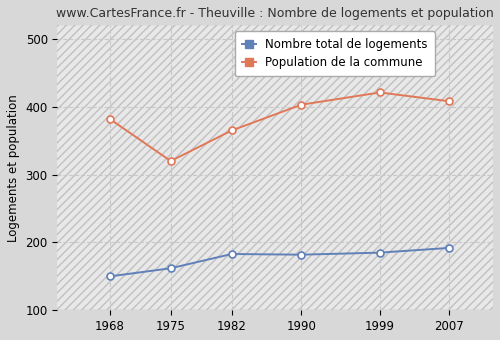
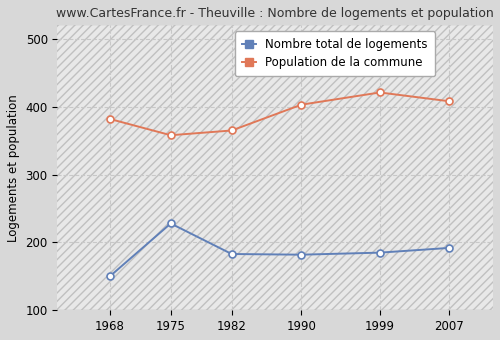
Nombre total de logements/1975: 162 -> 228
Population de la commune/1975: 320 -> 358
